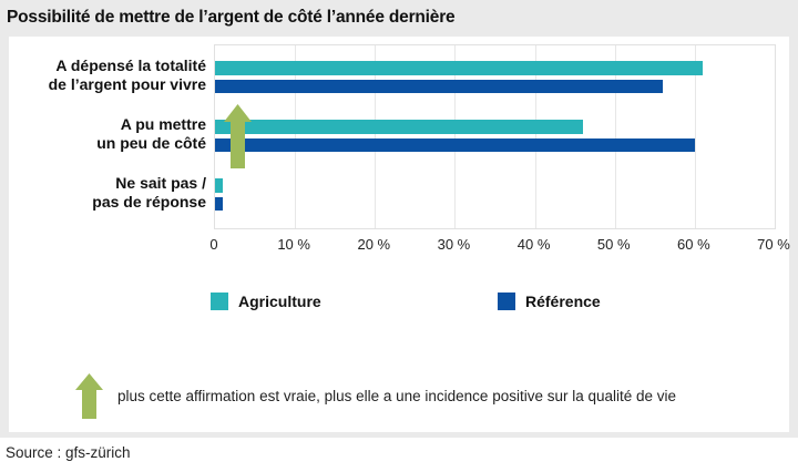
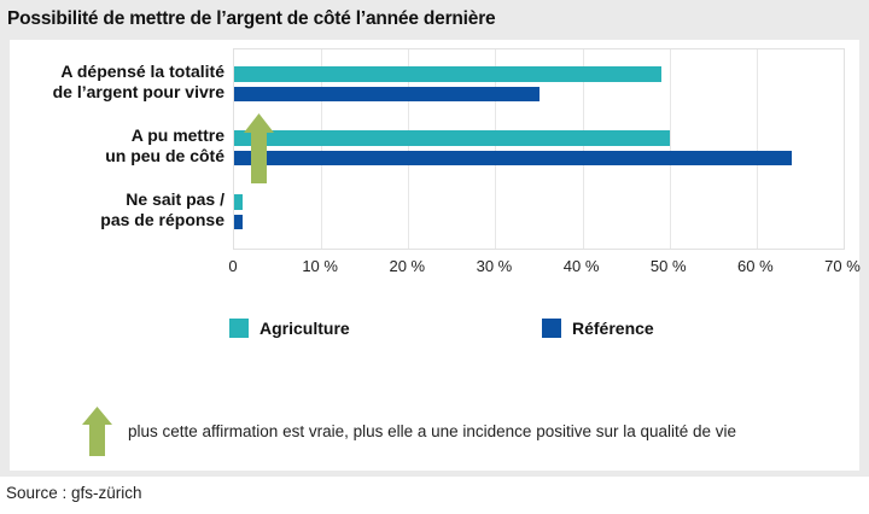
Agriculture/A dépensé la totalité de l’argent pour vivre: 61% -> 49%
Référence/A dépensé la totalité de l’argent pour vivre: 56% -> 35%
Agriculture/A pu mettre un peu de côté: 46% -> 50%
Référence/A pu mettre un peu de côté: 60% -> 64%
